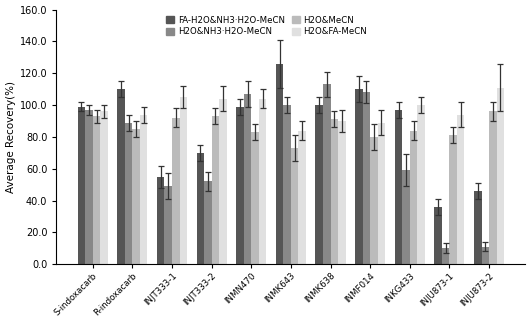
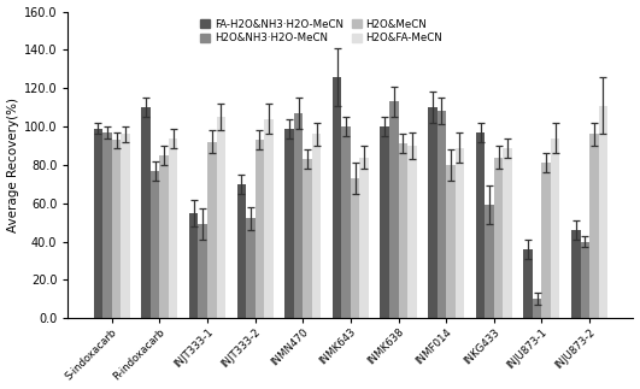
H2O&NH3·H2O-MeCN/R-indoxacarb: 89 -> 77
H2O&FA-MeCN/INMN470: 104 -> 96
H2O&FA-MeCN/INKG433: 100 -> 89
H2O&NH3·H2O-MeCN/INJU873-2: 11 -> 40
